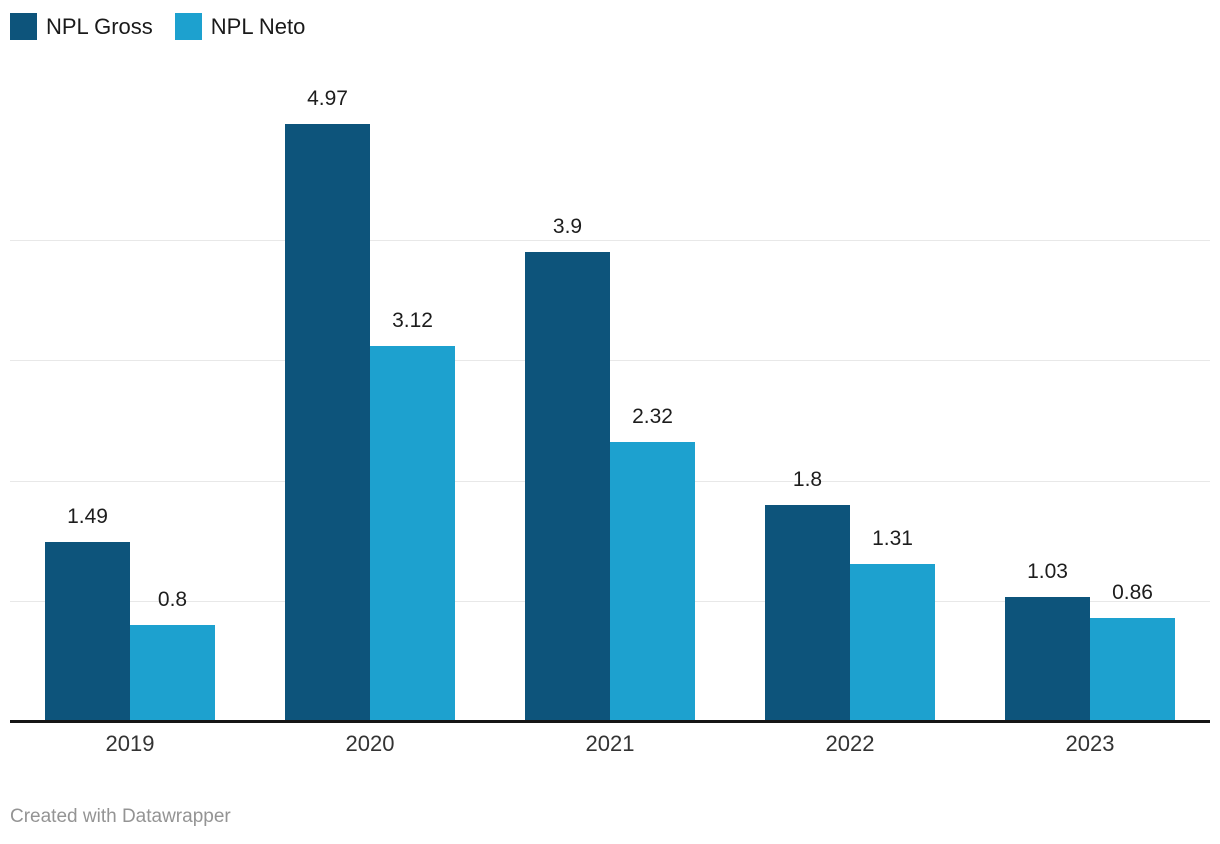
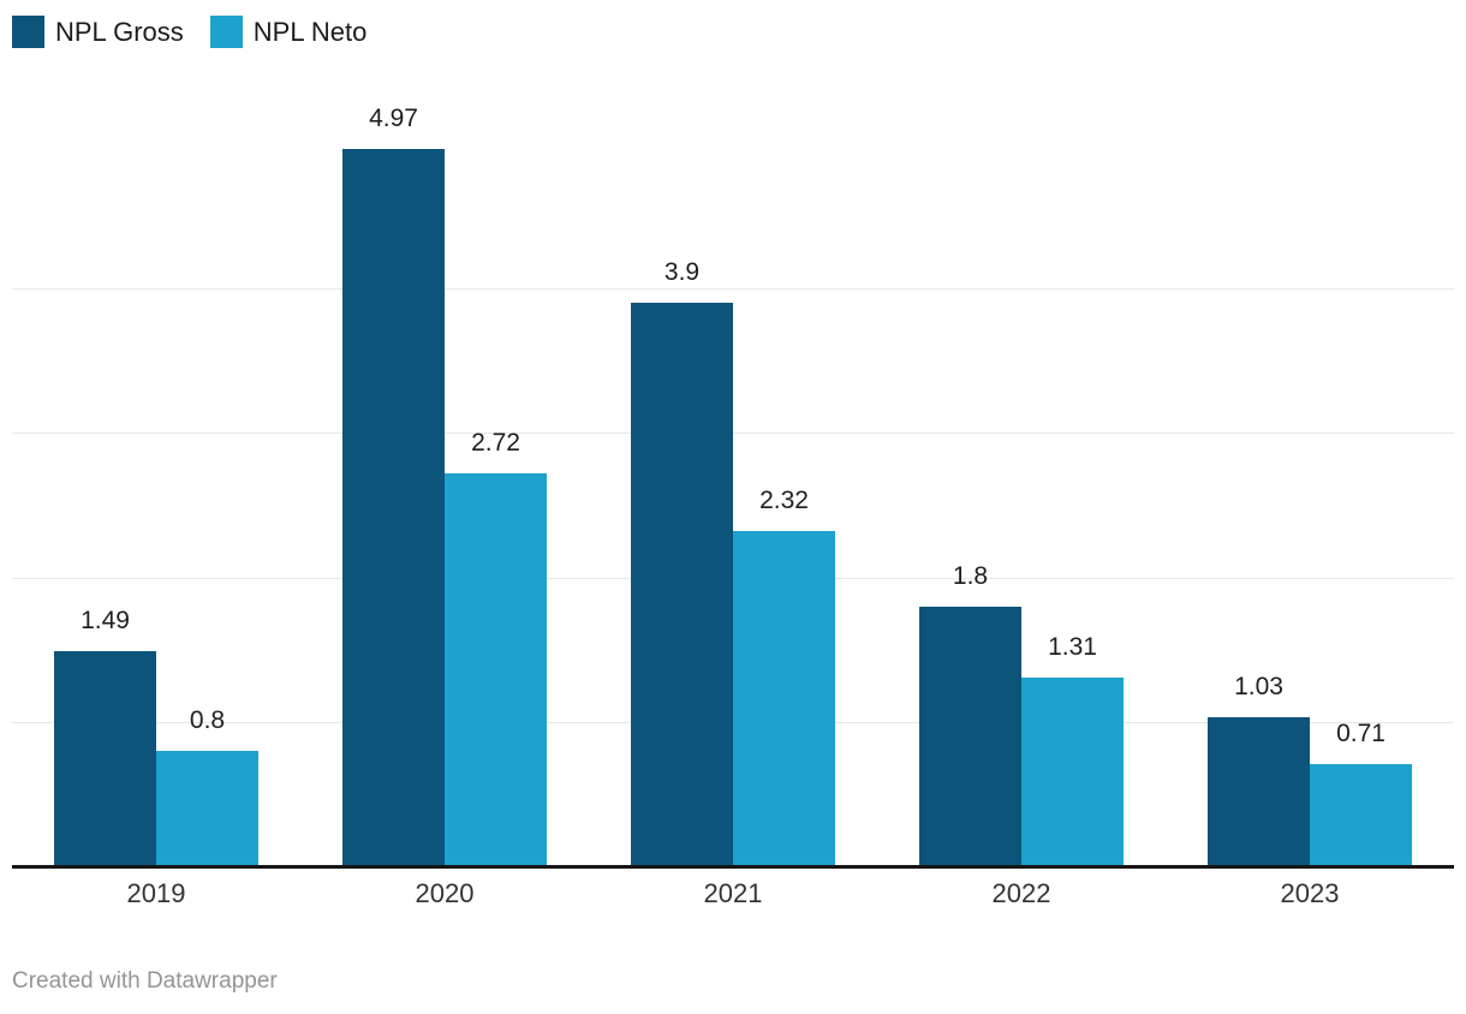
NPL Neto/2020: 3.12 -> 2.72
NPL Neto/2023: 0.86 -> 0.71
